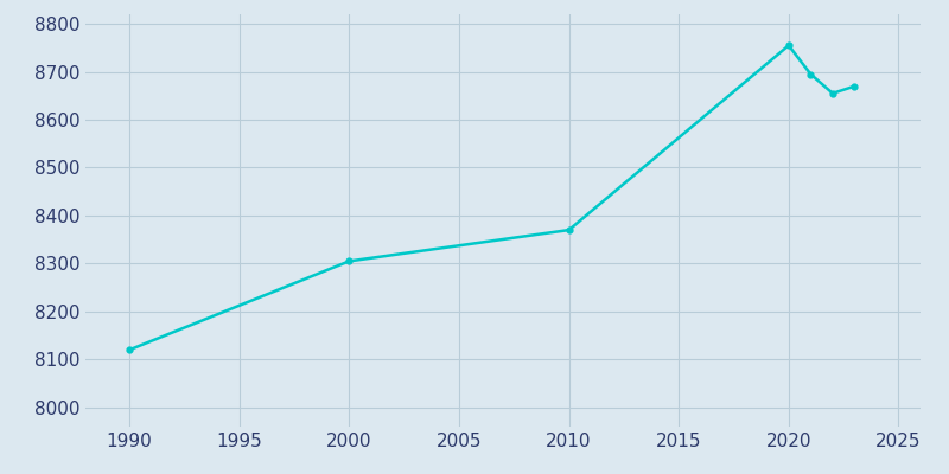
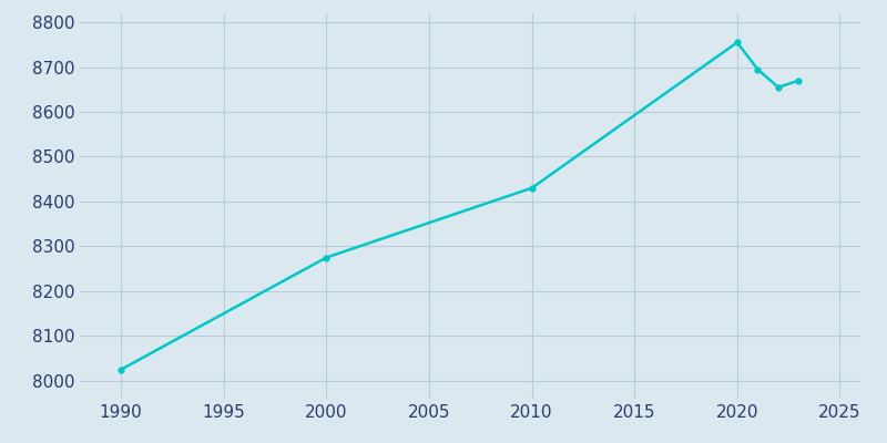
1990: 8120 -> 8025
2000: 8305 -> 8275
2010: 8370 -> 8430
